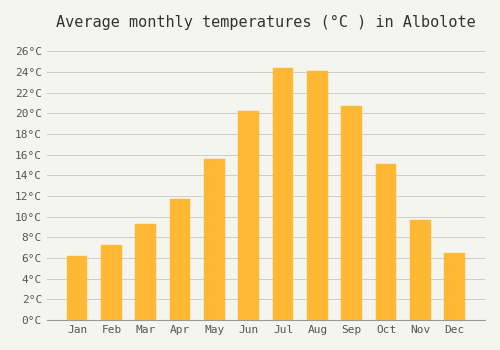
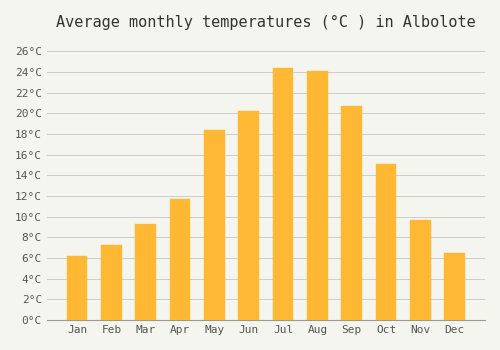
May: 15.6°C -> 18.4°C
